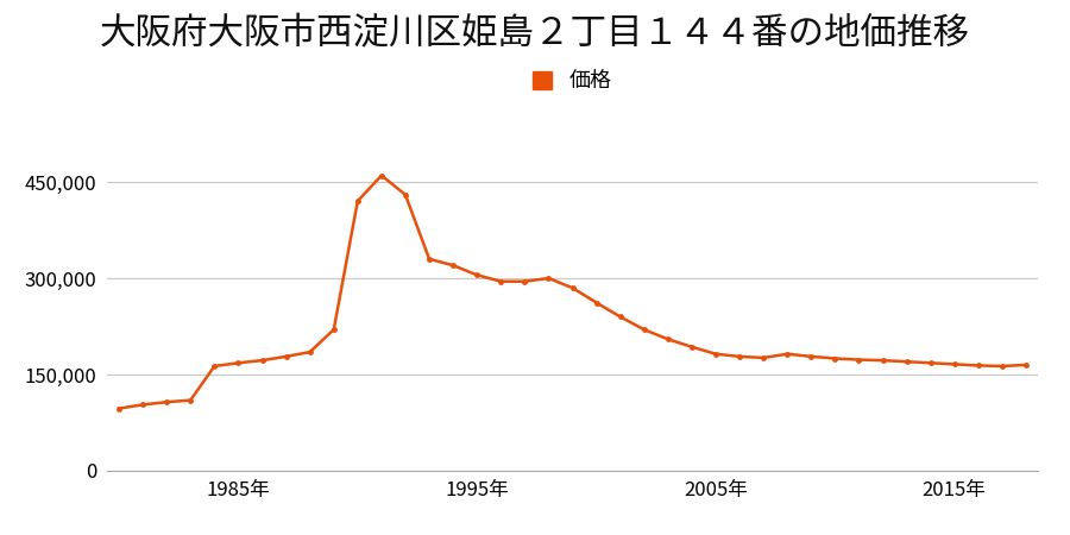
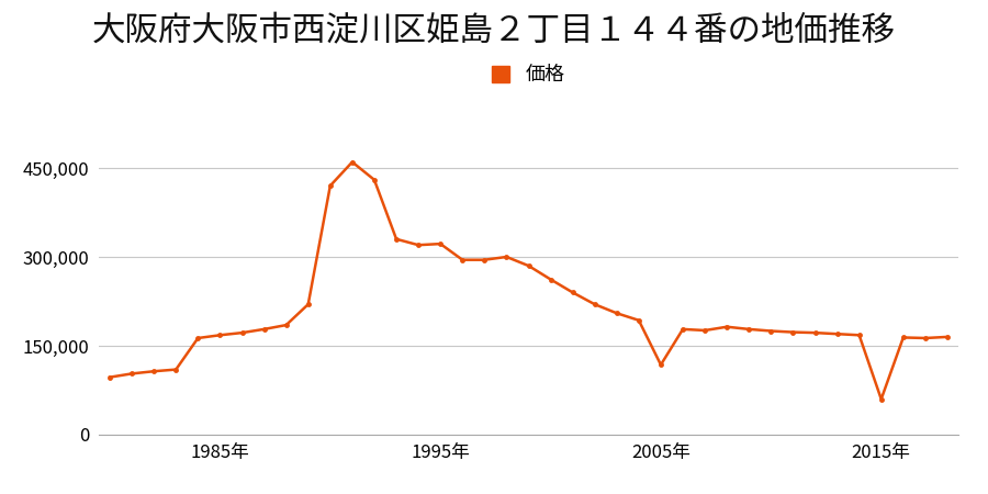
1995年: 305,000 -> 322,000
2005年: 182,000 -> 118,000
2015年: 166,000 -> 60,000
